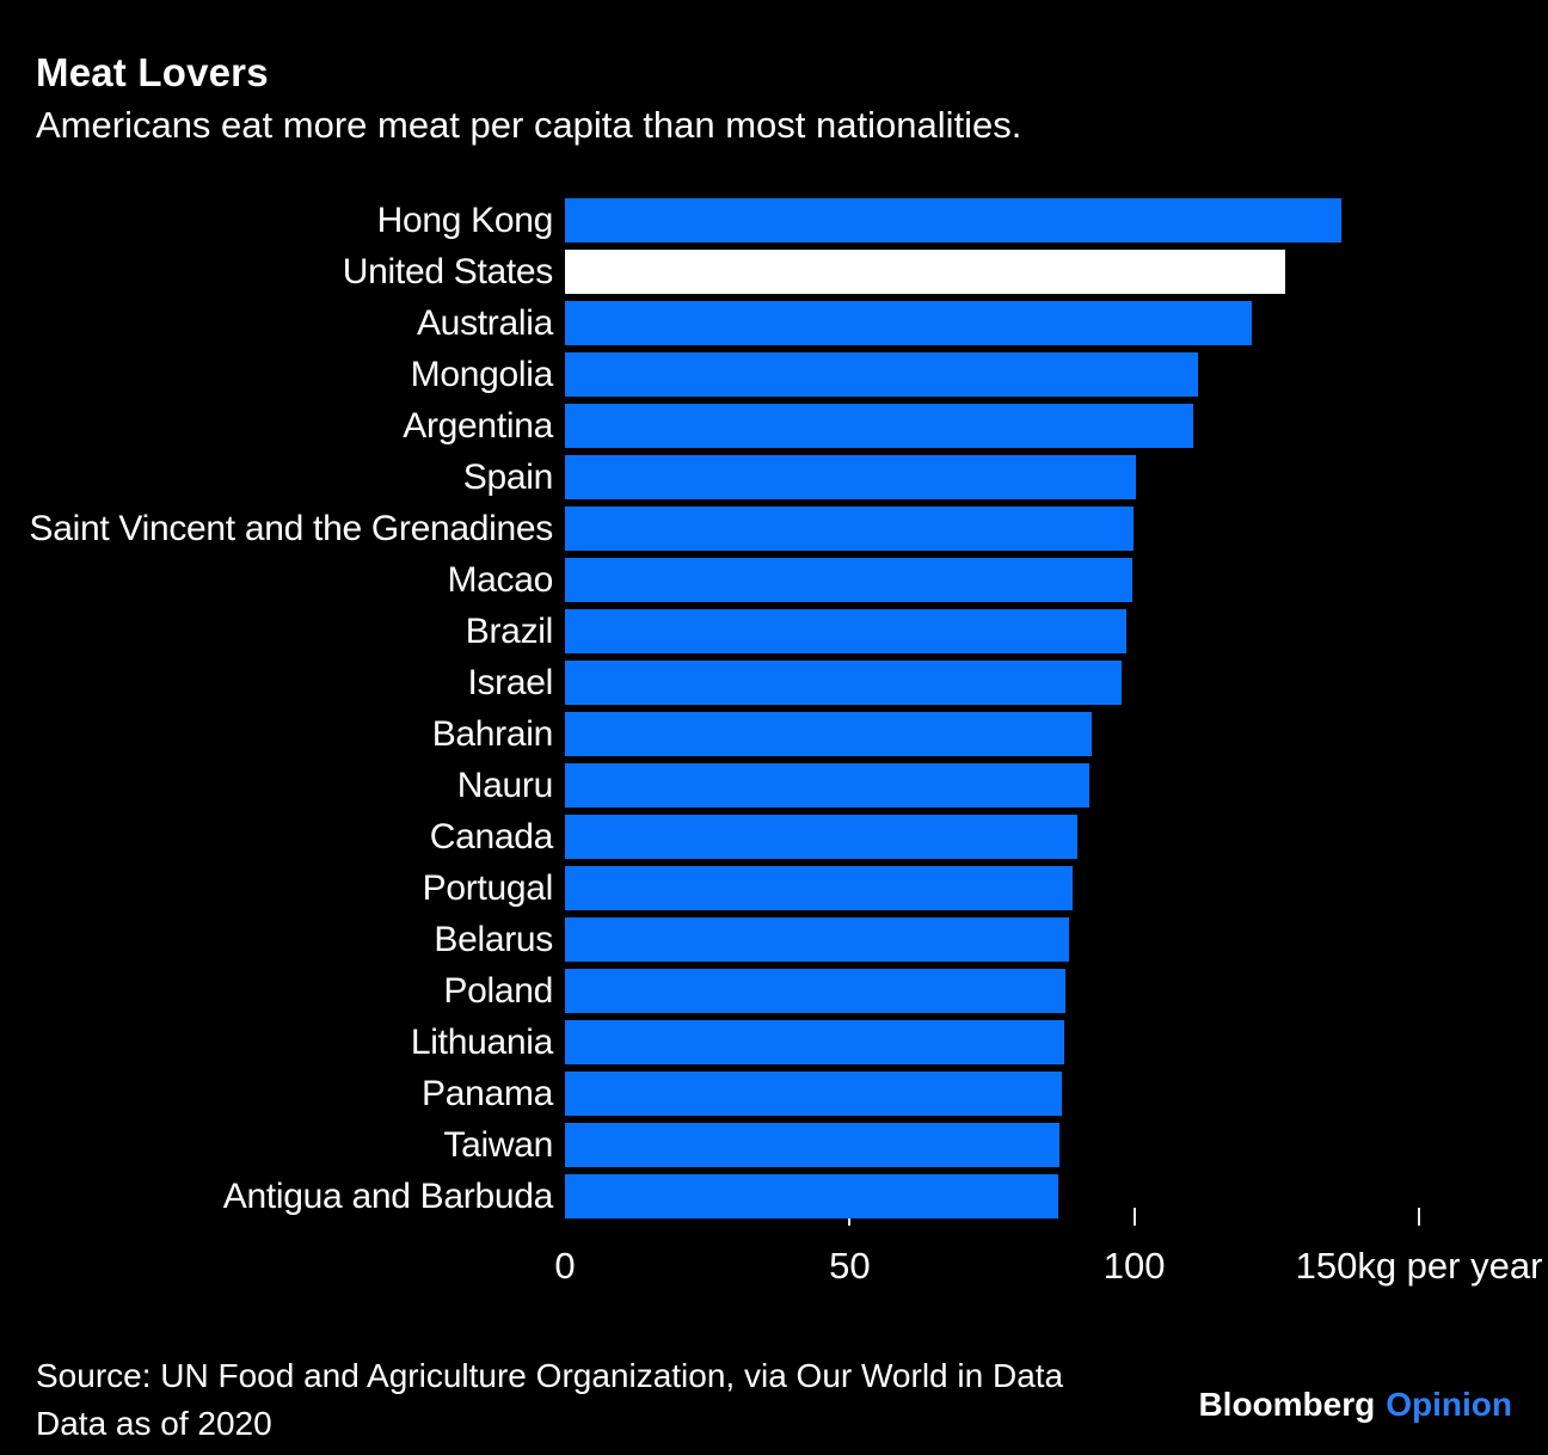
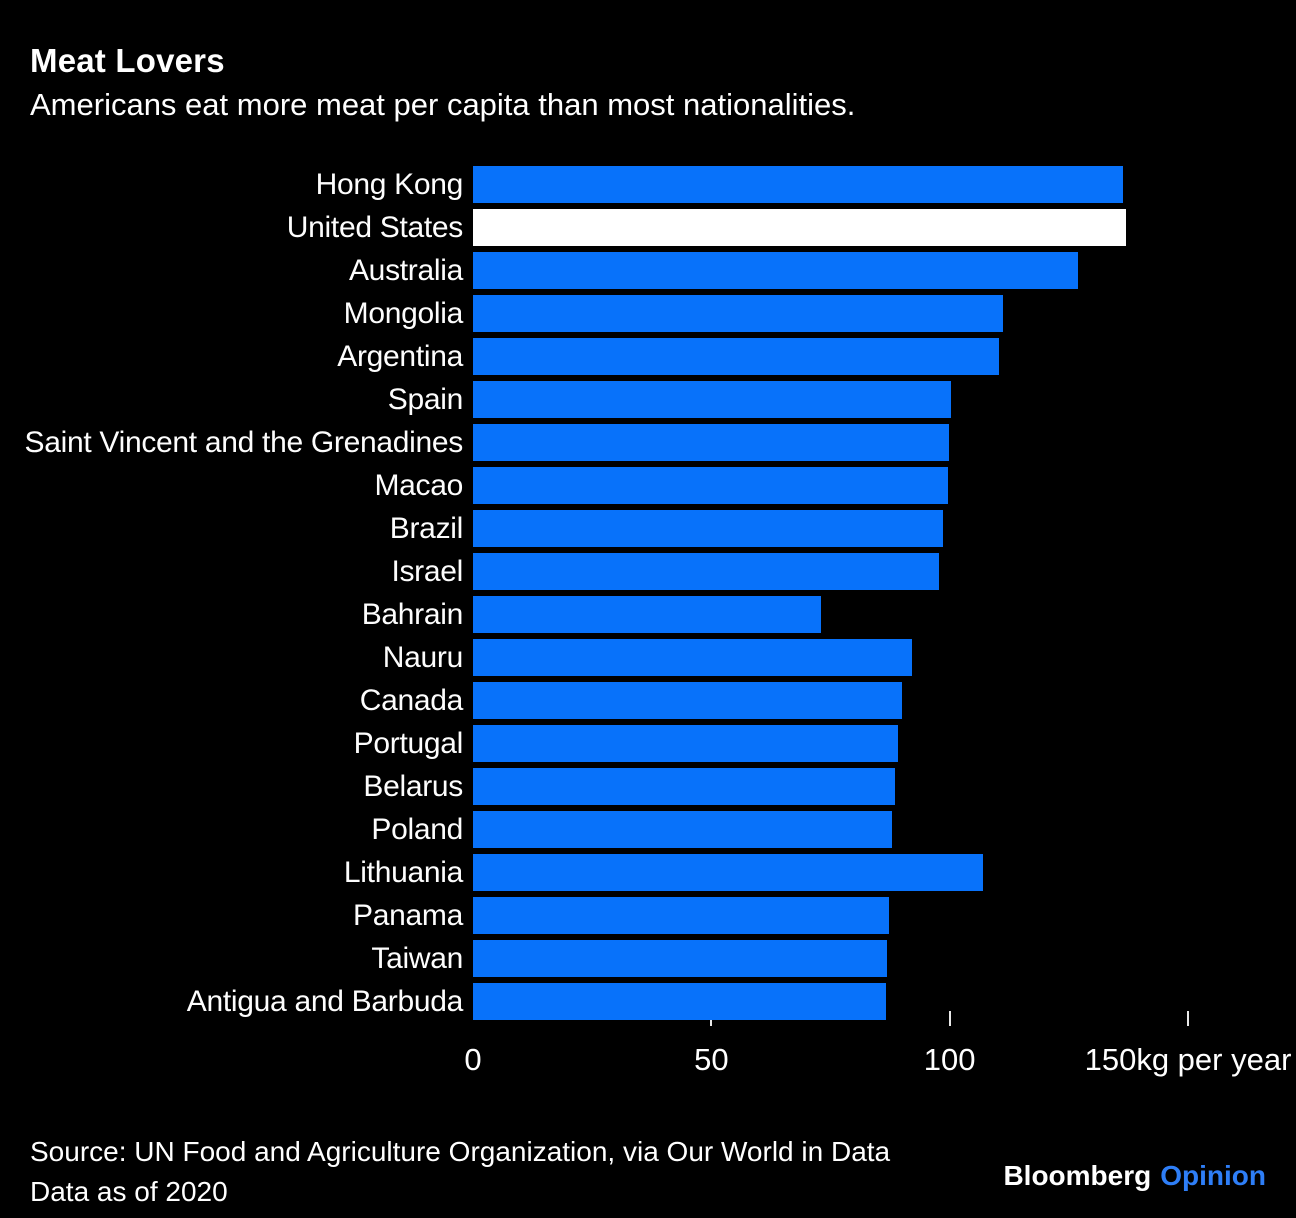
United States: 126 -> 137
Australia: 121 -> 127
Bahrain: 93 -> 73
Lithuania: 88 -> 107
